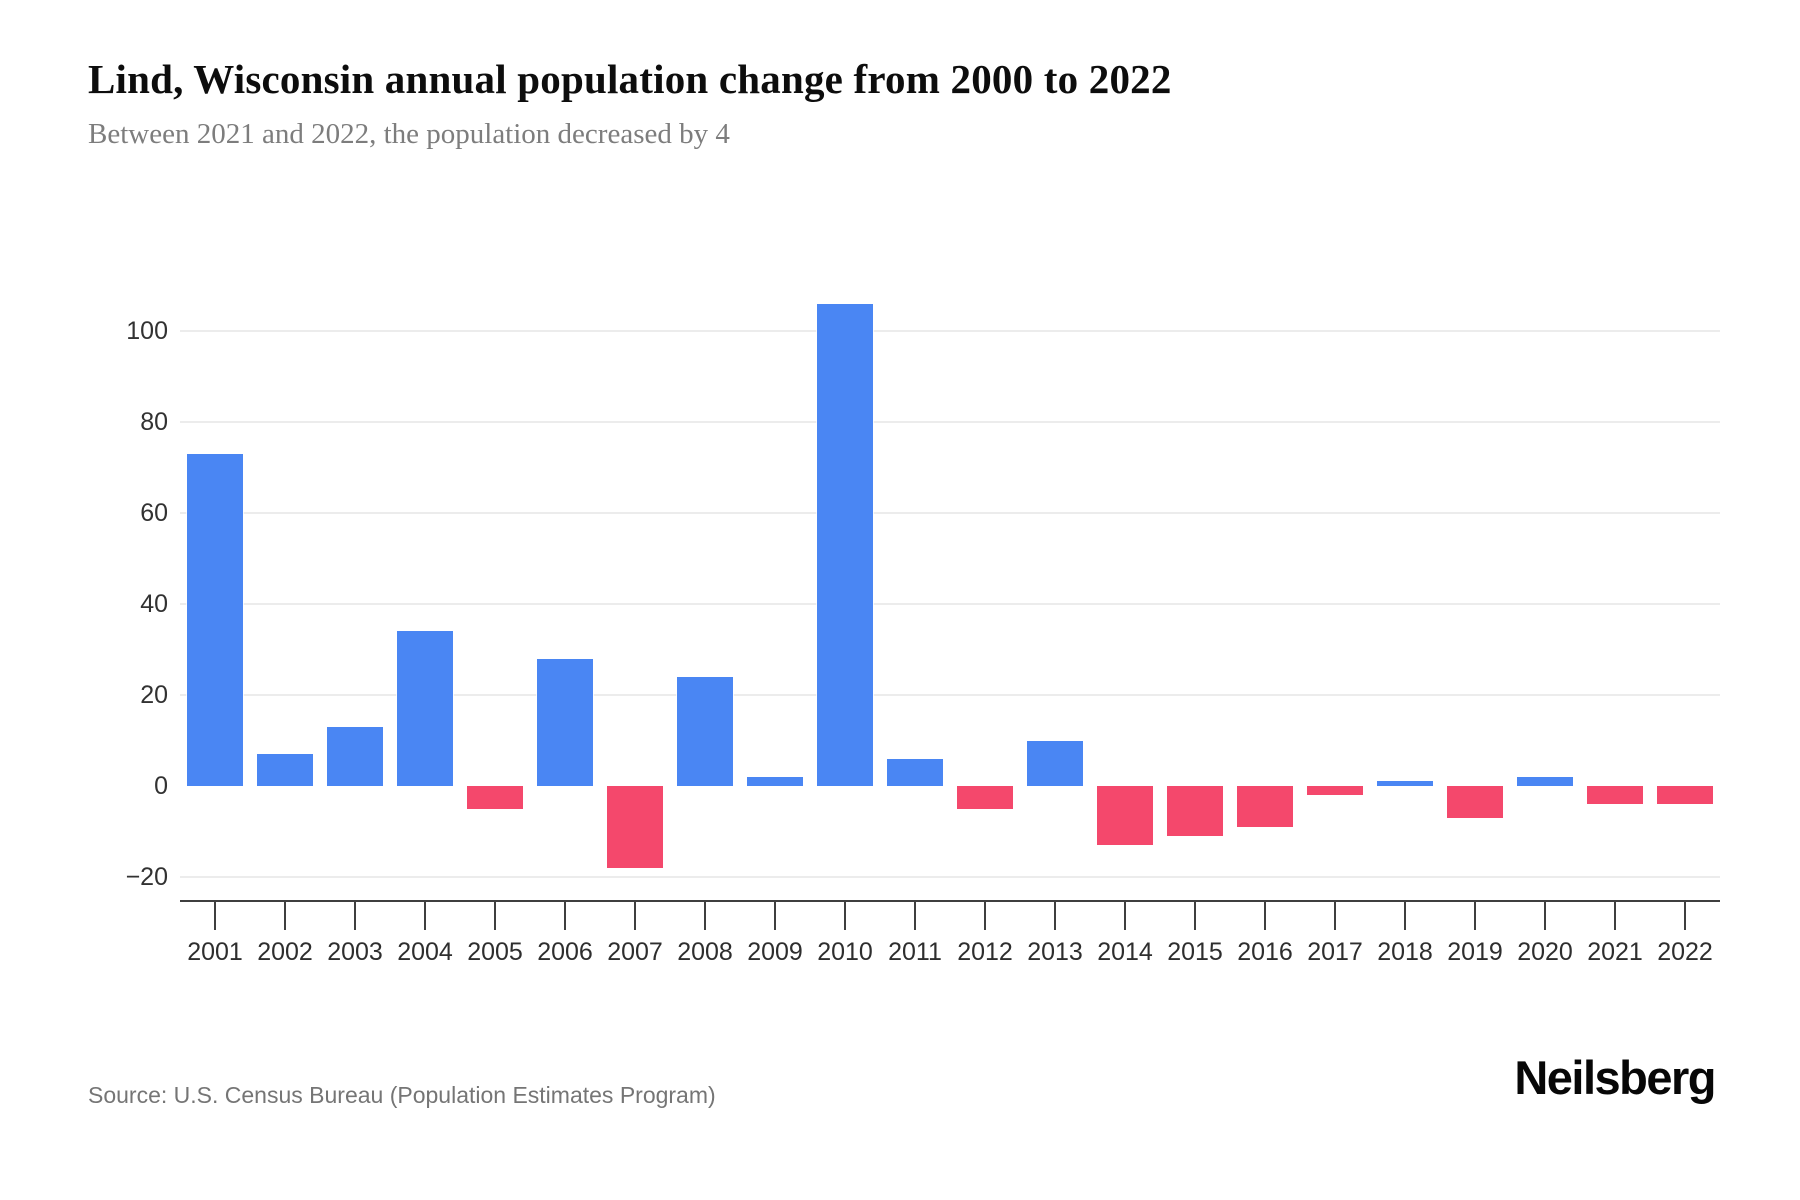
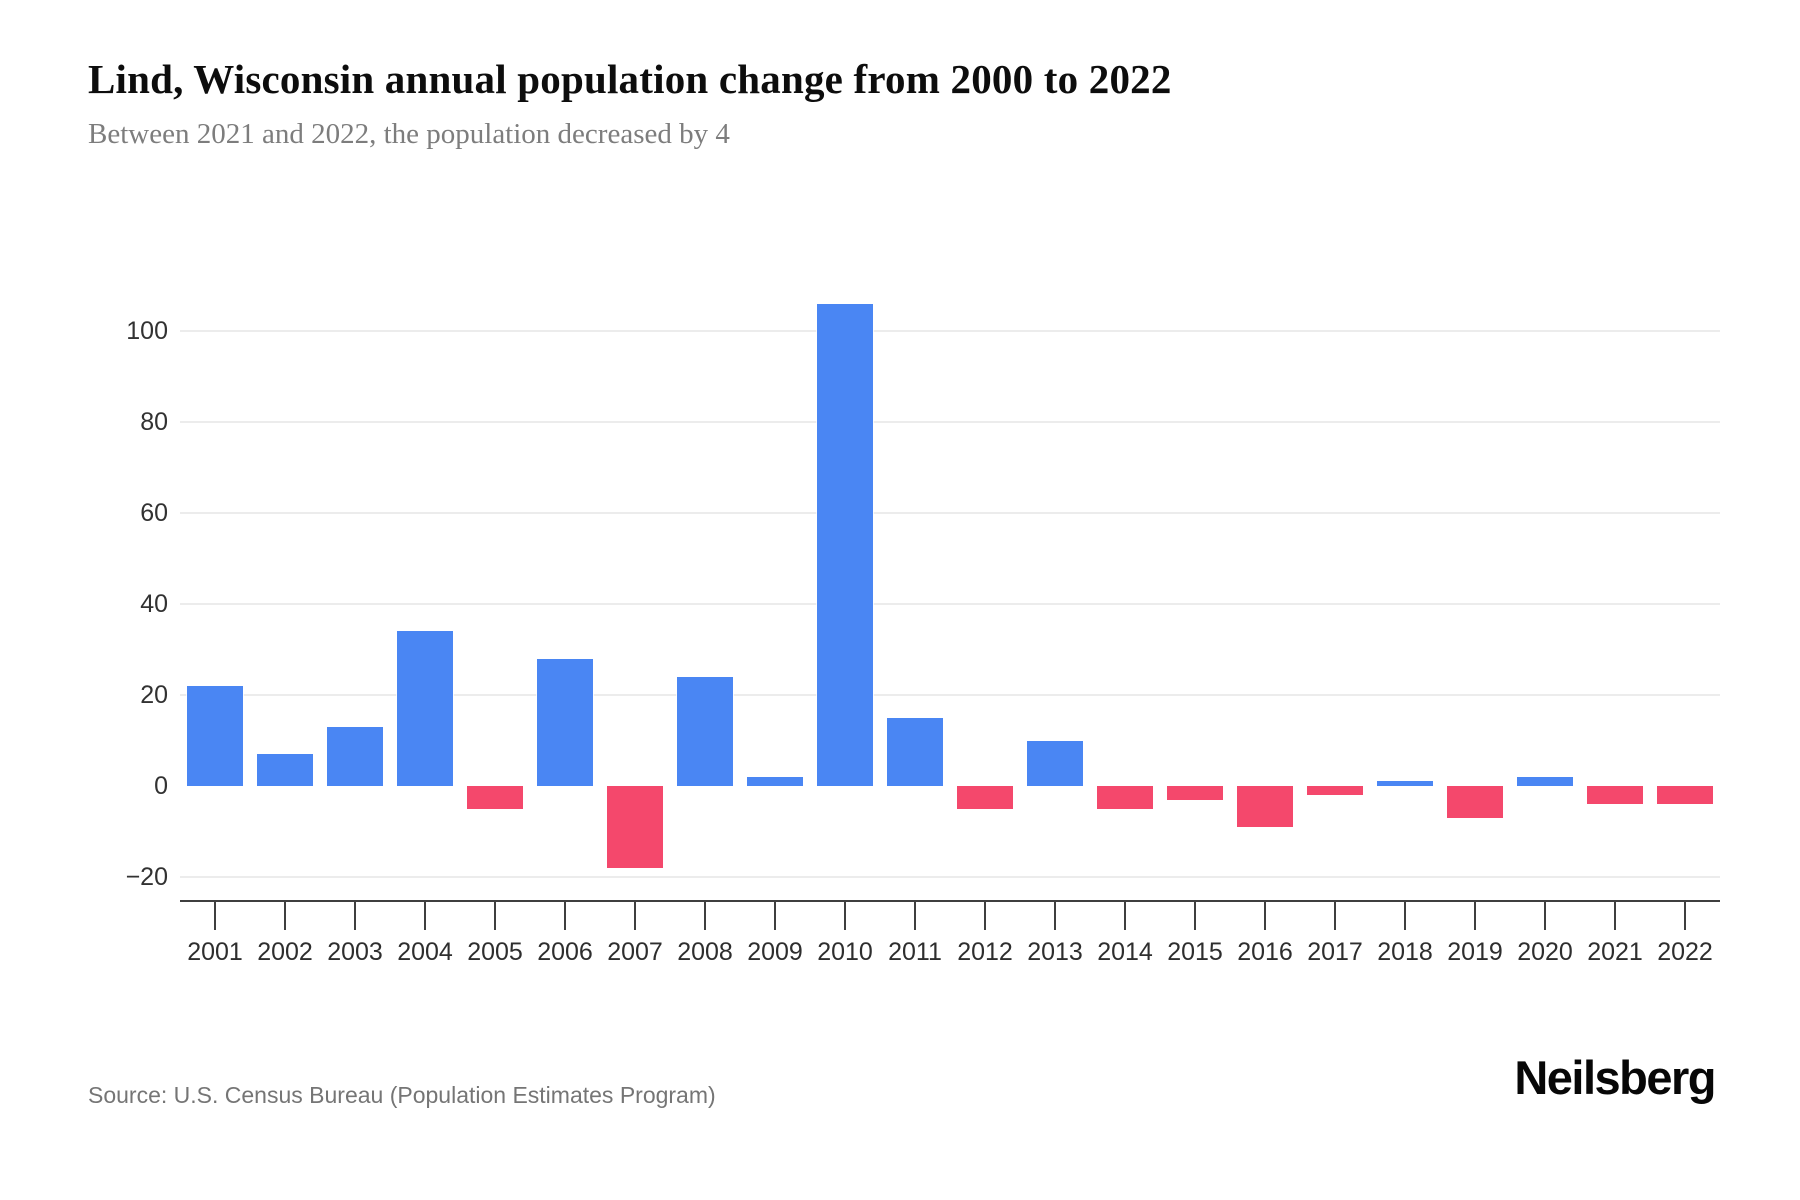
2001: 73 -> 22
2011: 6 -> 15
2014: -13 -> -5
2015: -11 -> -3
